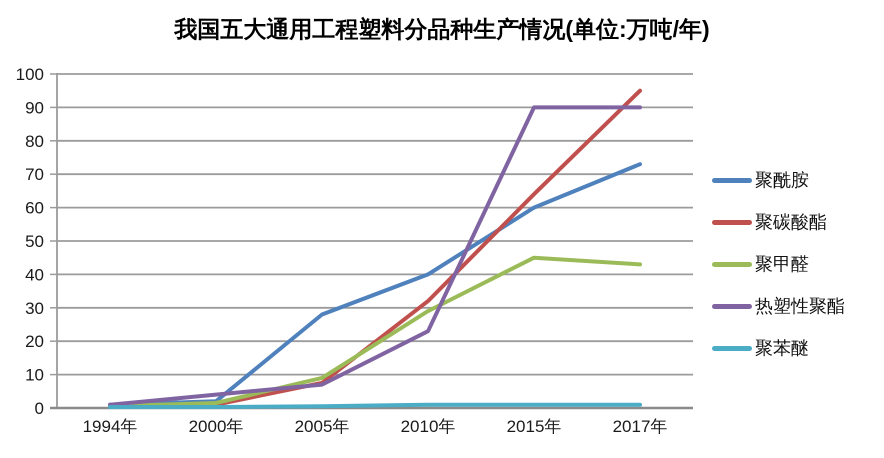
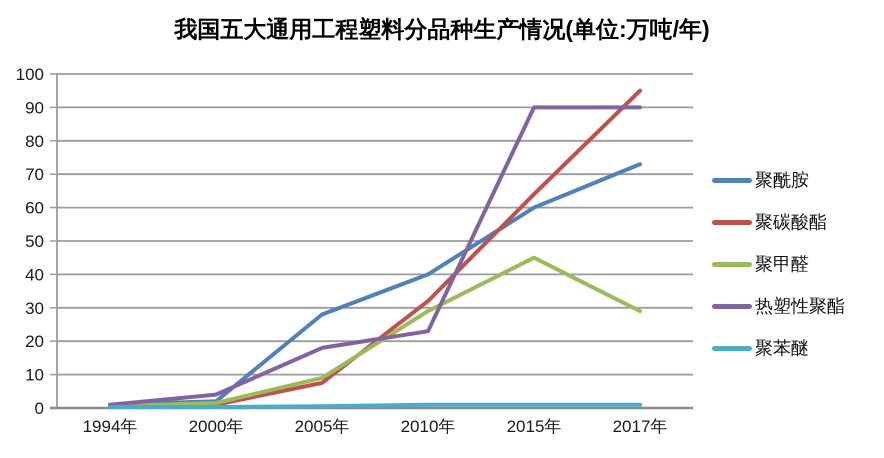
热塑性聚酯/2005年: 7 -> 18
聚甲醛/2017年: 43 -> 29
